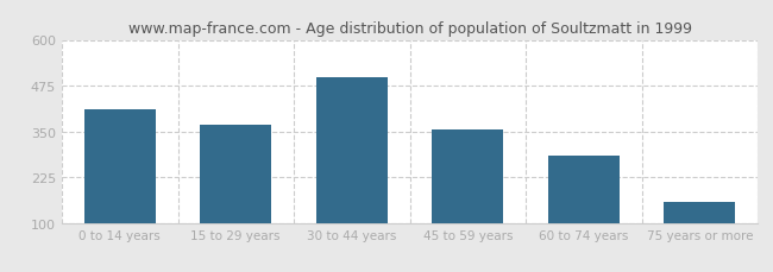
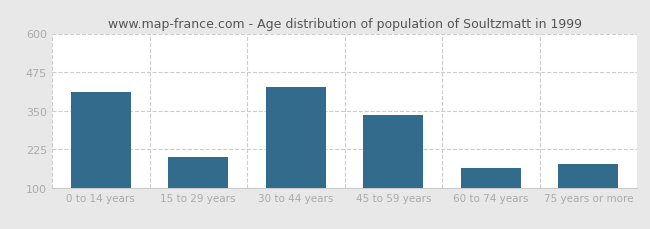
15 to 29 years: 368 -> 200
30 to 44 years: 497 -> 425
45 to 59 years: 355 -> 335
60 to 74 years: 283 -> 165
75 years or more: 158 -> 175
